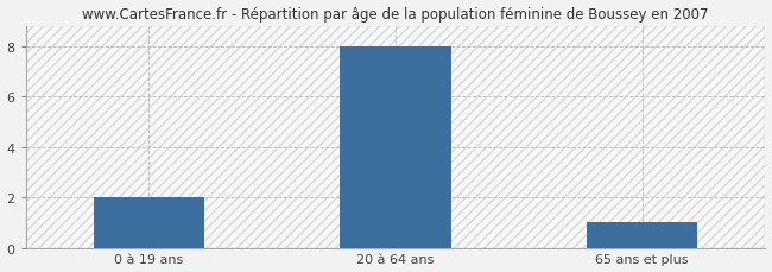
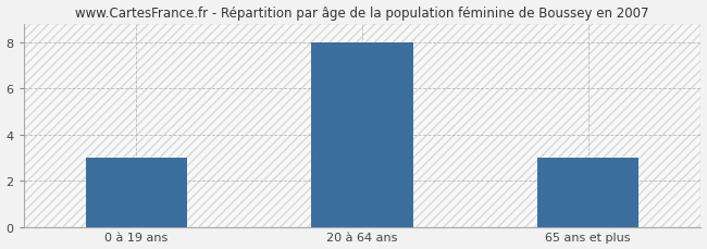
0 à 19 ans: 2 -> 3
65 ans et plus: 1 -> 3
